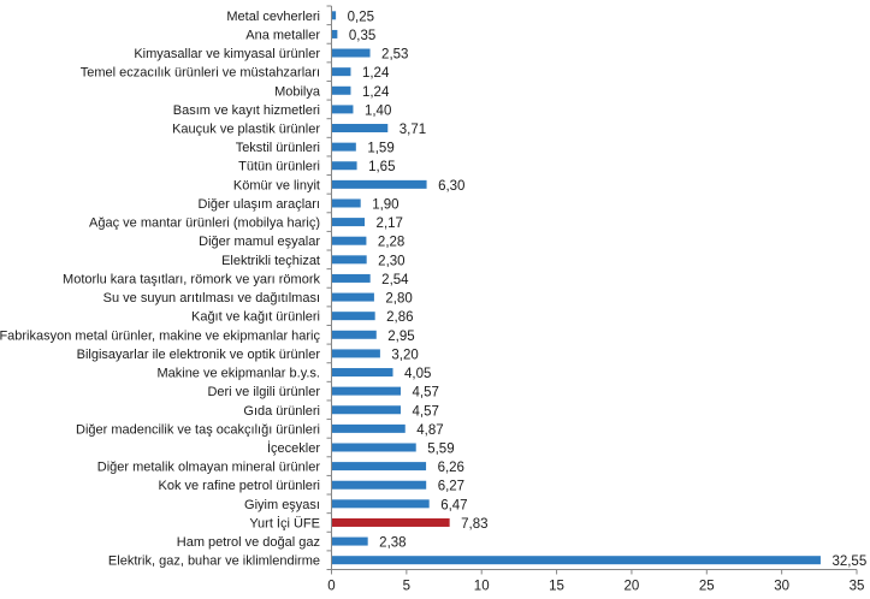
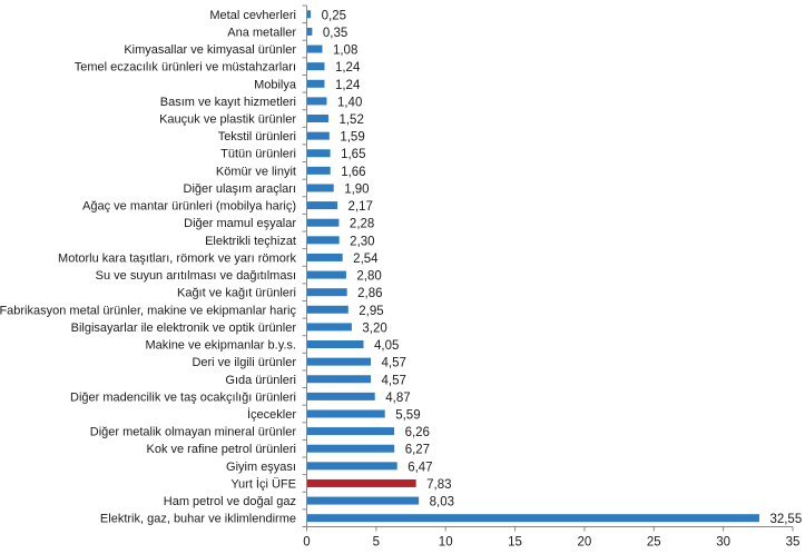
Kimyasallar ve kimyasal ürünler: 2,53 -> 1,08
Kauçuk ve plastik ürünler: 3,71 -> 1,52
Kömür ve linyit: 6,30 -> 1,66
Ham petrol ve doğal gaz: 2,38 -> 8,03
